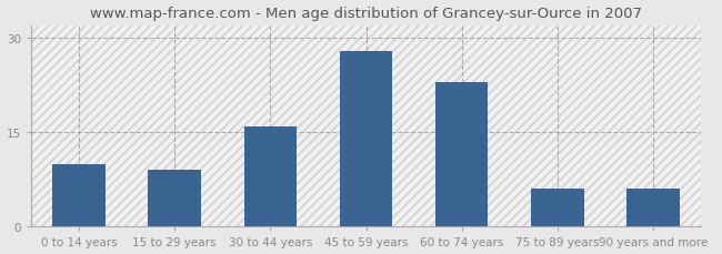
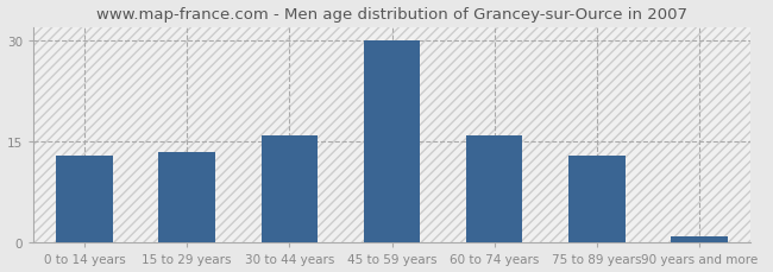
0 to 14 years: 10.0 -> 13.0
15 to 29 years: 9.0 -> 13.5
45 to 59 years: 28.0 -> 30.0
60 to 74 years: 23.0 -> 16.0
75 to 89 years: 6.0 -> 13.0
90 years and more: 6.0 -> 1.0
